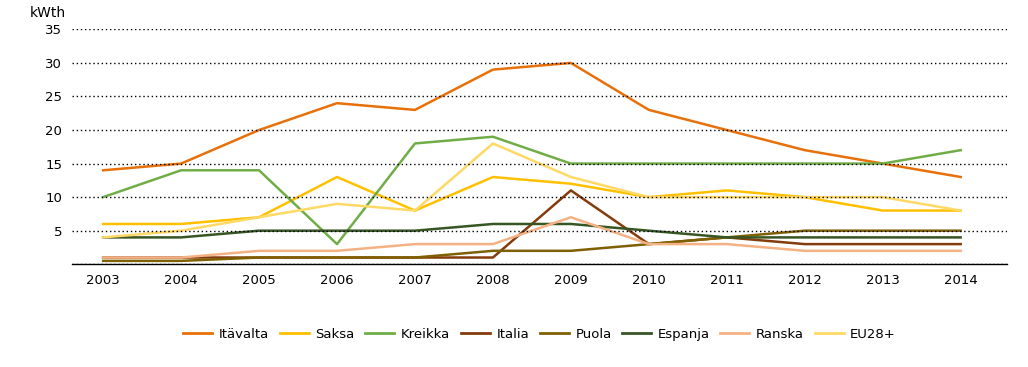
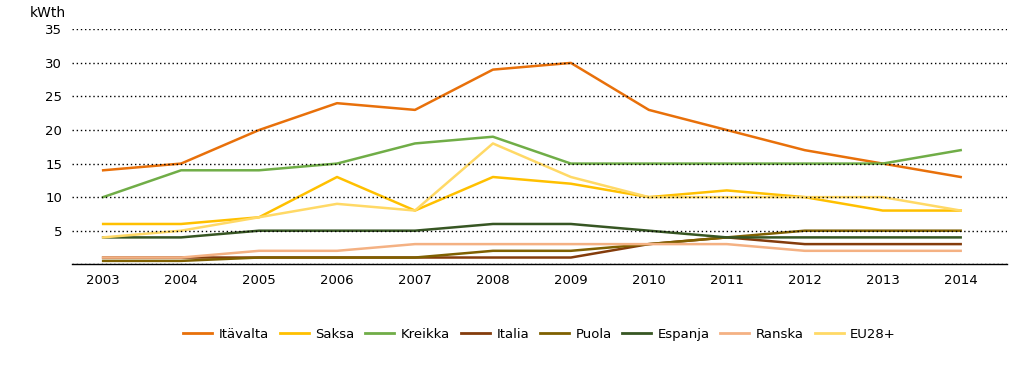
Kreikka/2006: 3 -> 15
Italia/2009: 11 -> 1
Ranska/2009: 7 -> 3
